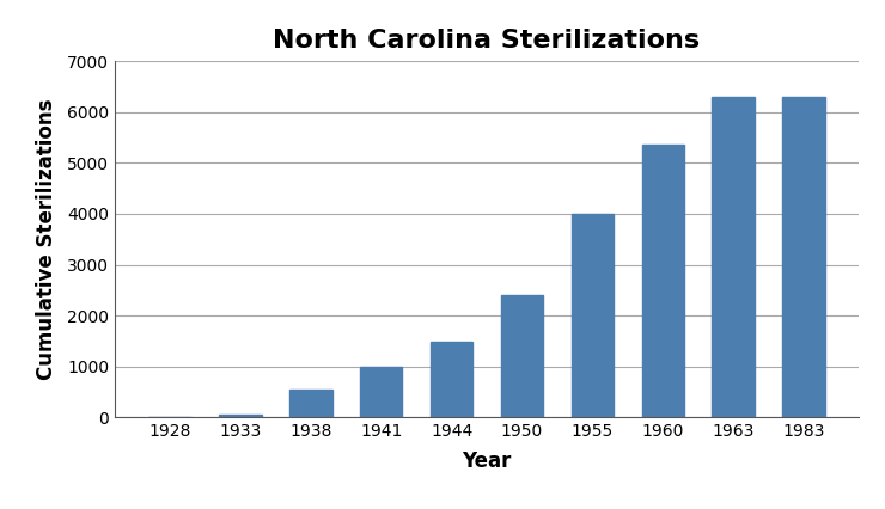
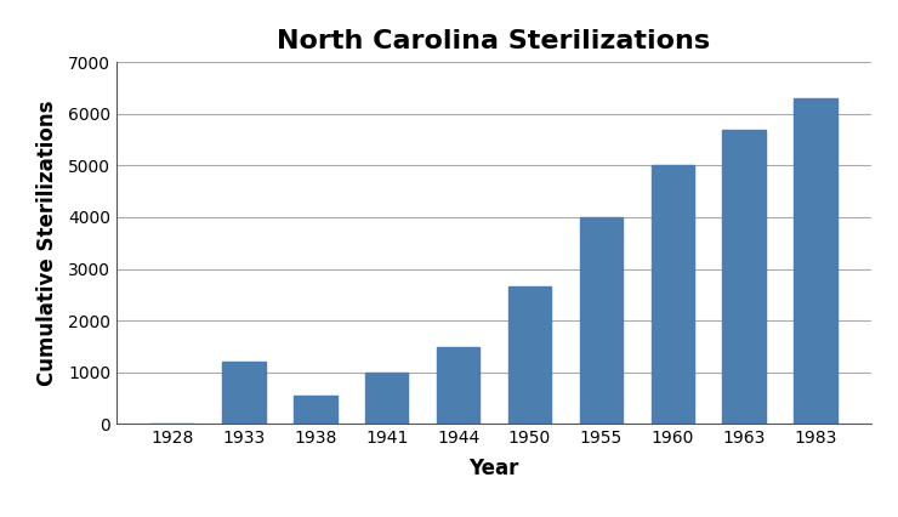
1933: 50 -> 1200
1950: 2400 -> 2650
1960: 5350 -> 5000
1963: 6300 -> 5700
